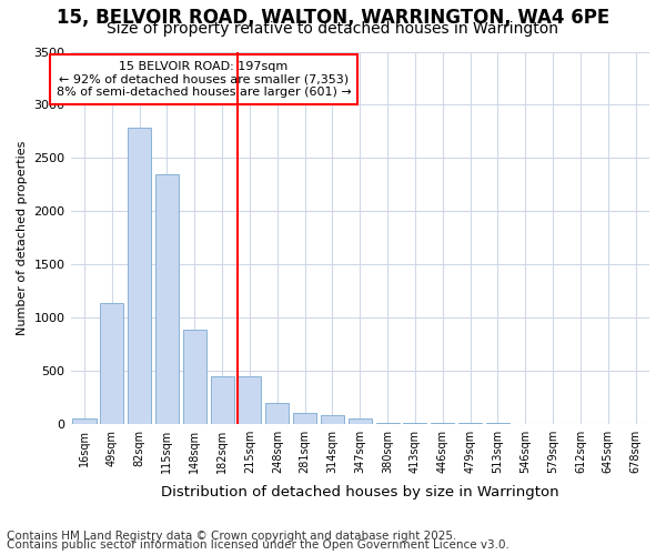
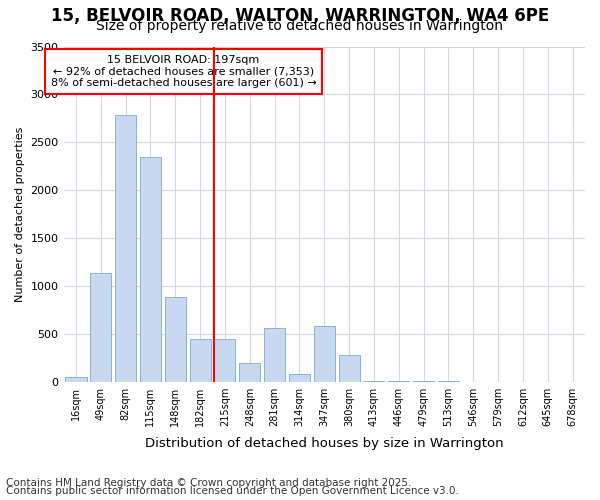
281sqm: 100 -> 560
347sqm: 50 -> 580
380sqm: 10 -> 280
